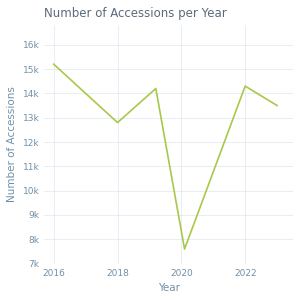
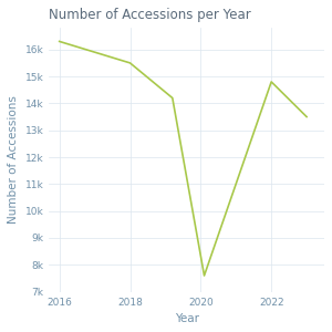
2016: 15.2k -> 16.3k
2018: 12.8k -> 15.5k
2022: 14.3k -> 14.8k
